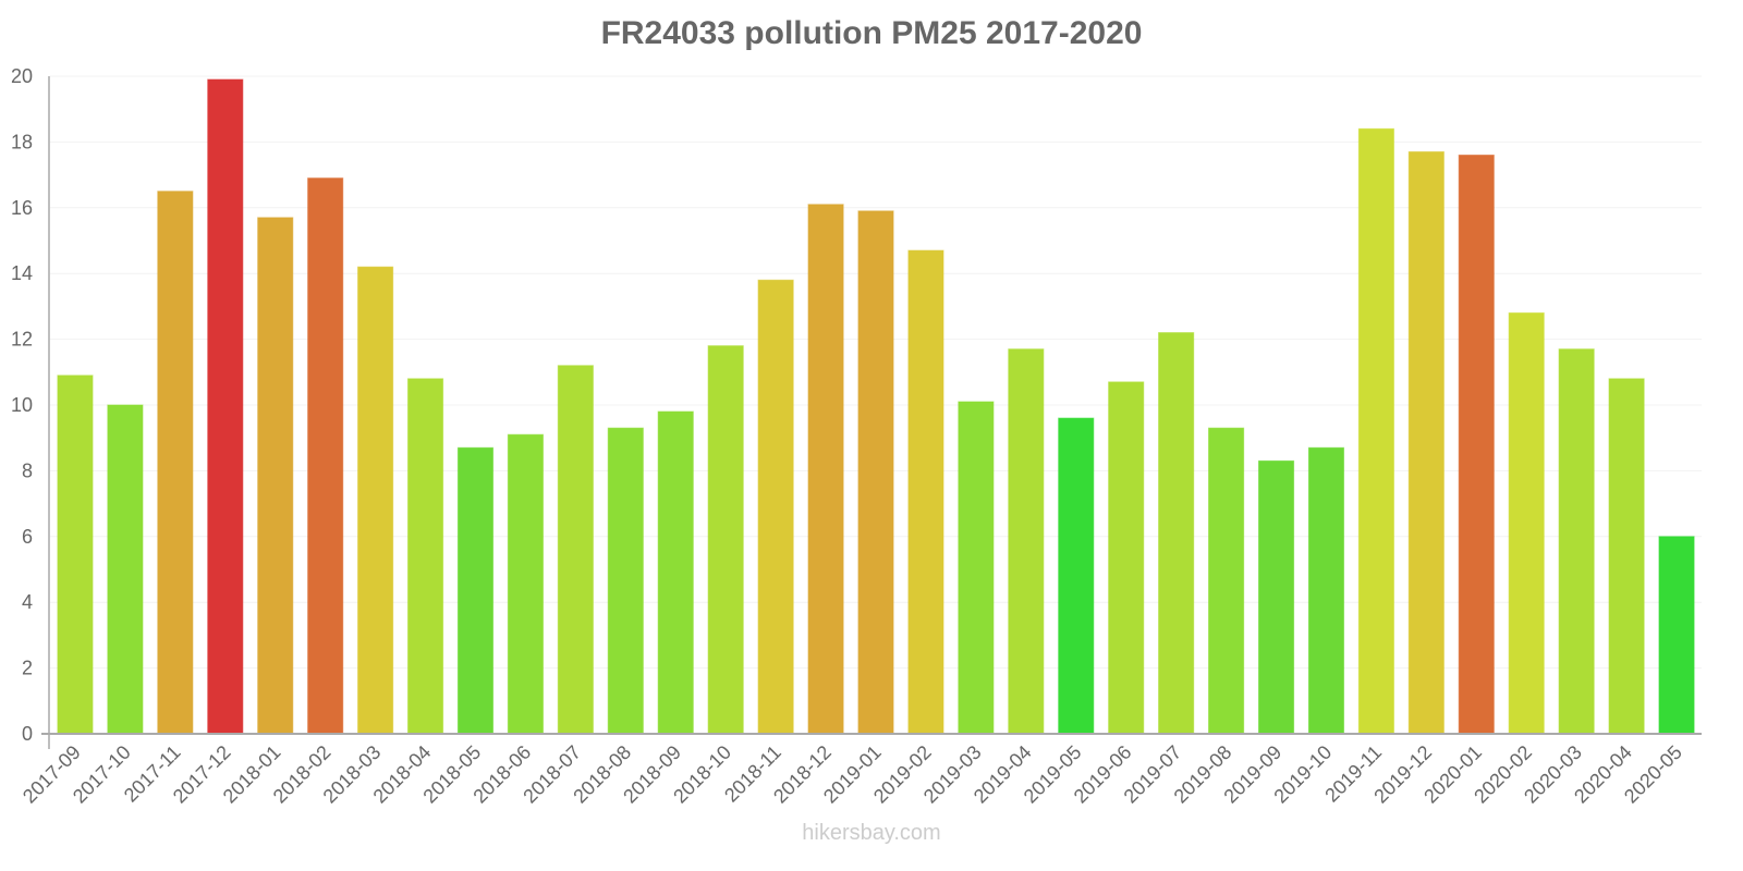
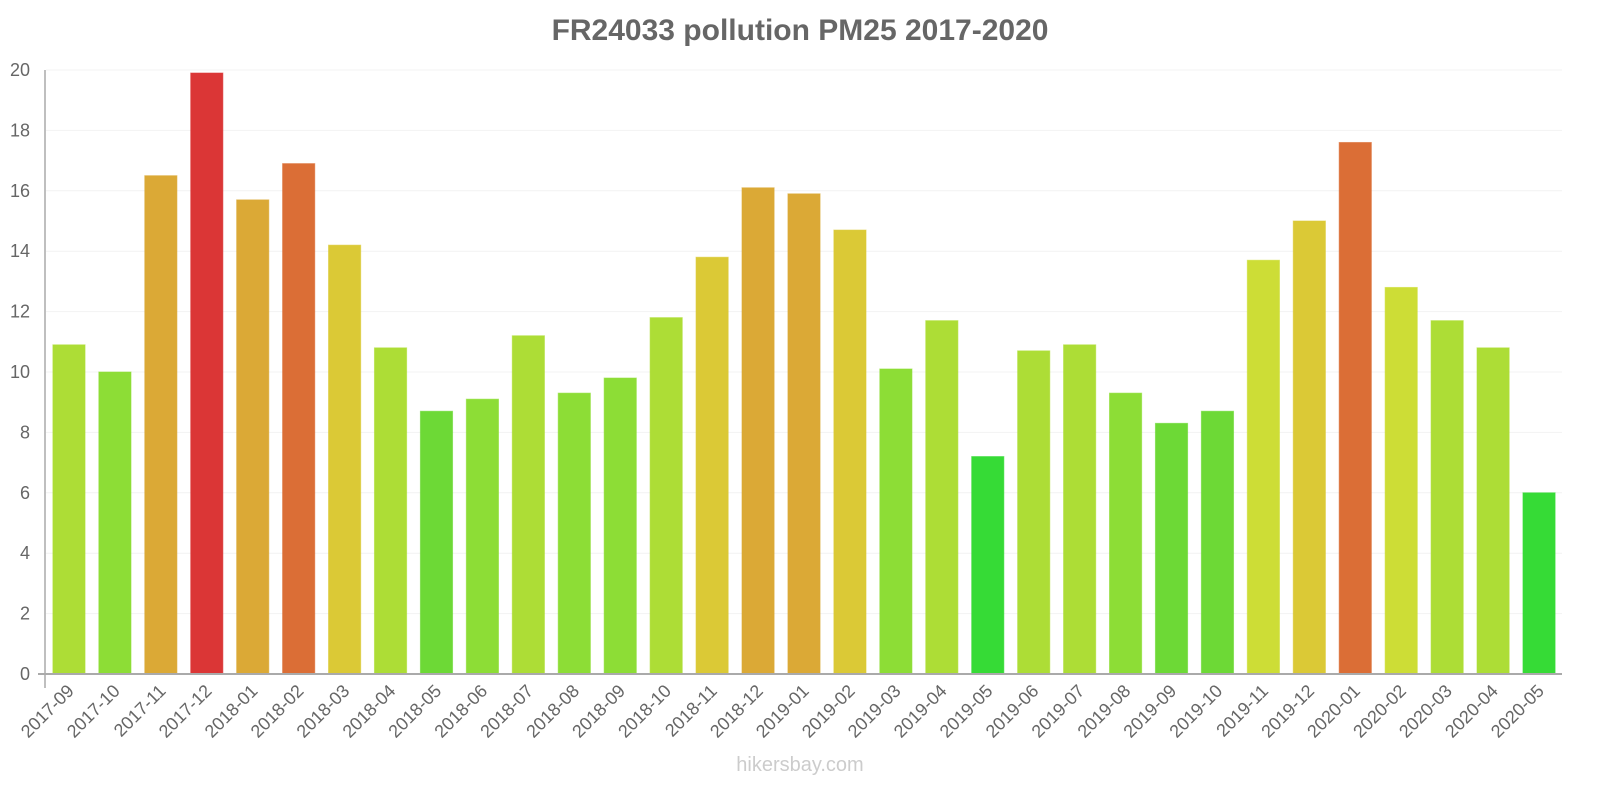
2019-05: 9.6 -> 7.2
2019-07: 12.2 -> 10.9
2019-11: 18.4 -> 13.7
2019-12: 17.7 -> 15.0
